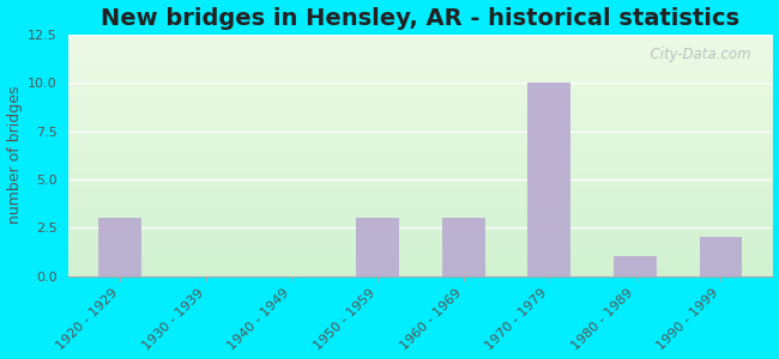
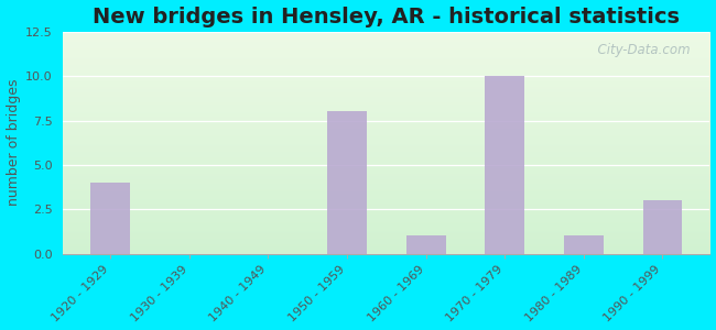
1920 - 1929: 3 -> 4
1950 - 1959: 3 -> 8
1960 - 1969: 3 -> 1
1990 - 1999: 2 -> 3
